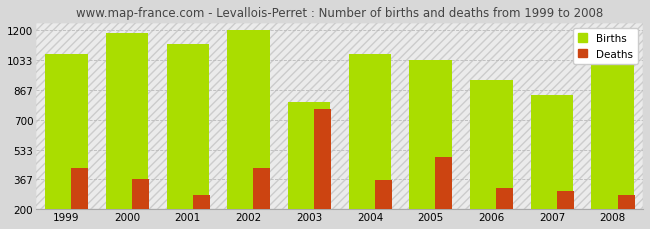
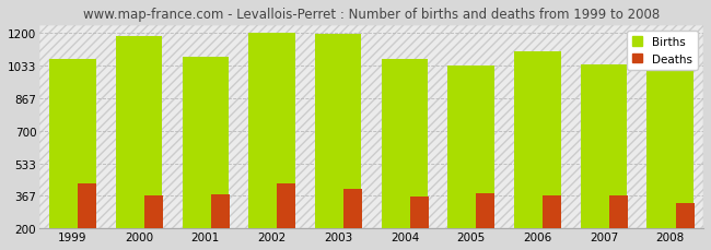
Births/2001: 1120 -> 1080
Deaths/2001: 280 -> 380
Births/2003: 800 -> 1190
Deaths/2003: 760 -> 400
Deaths/2005: 490 -> 380
Births/2006: 920 -> 1100
Deaths/2006: 320 -> 370
Births/2007: 840 -> 1040
Deaths/2007: 300 -> 370
Deaths/2008: 280 -> 330
